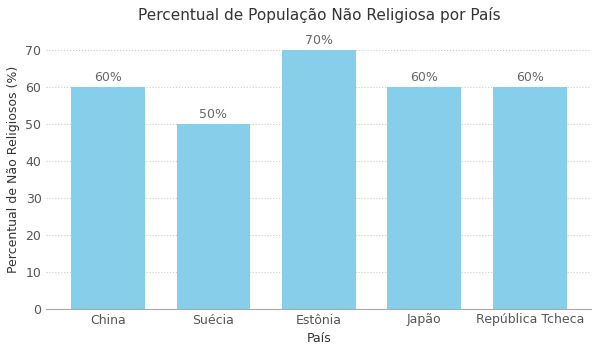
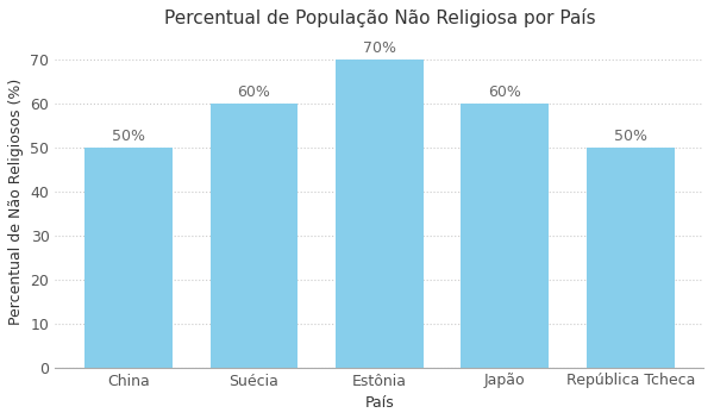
China: 60% -> 50%
Suécia: 50% -> 60%
República Tcheca: 60% -> 50%
